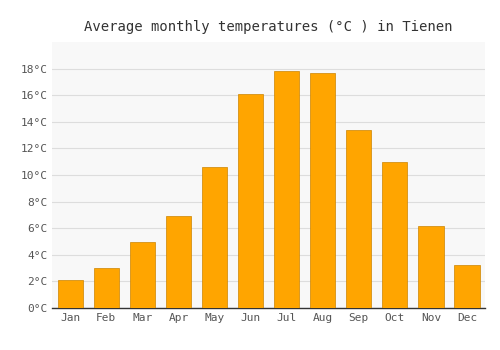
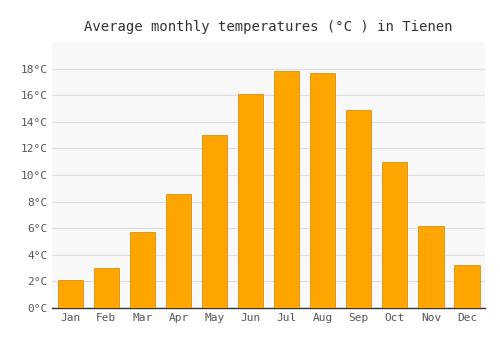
Mar: 5.0°C -> 5.7°C
Apr: 6.9°C -> 8.6°C
May: 10.6°C -> 13.0°C
Sep: 13.4°C -> 14.9°C
